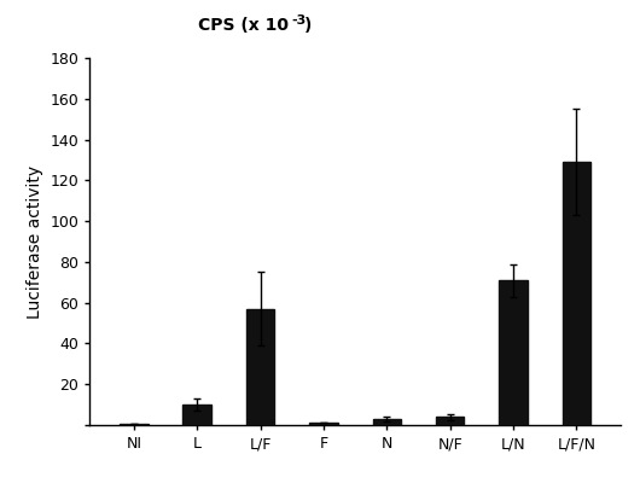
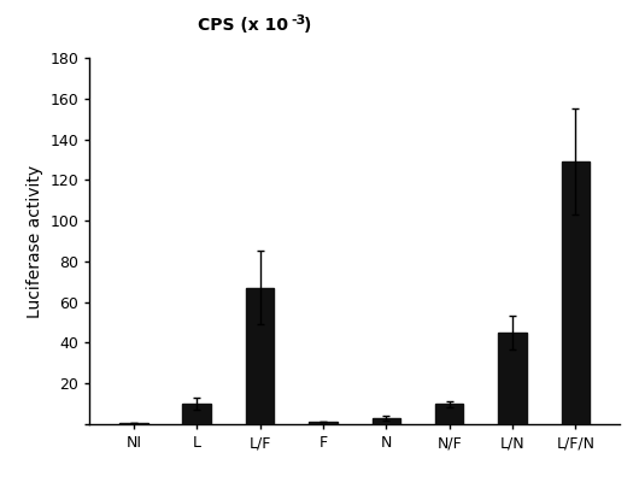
L/F: 57 -> 67
N/F: 4 -> 10
L/N: 71 -> 45
